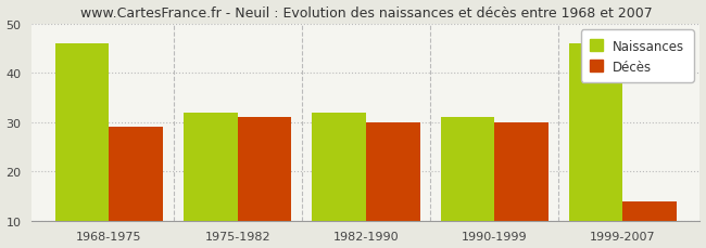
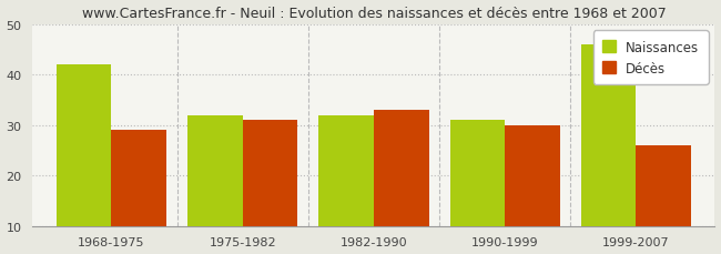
Naissances/1968-1975: 46 -> 42
Décès/1982-1990: 30 -> 33
Décès/1999-2007: 14 -> 26
